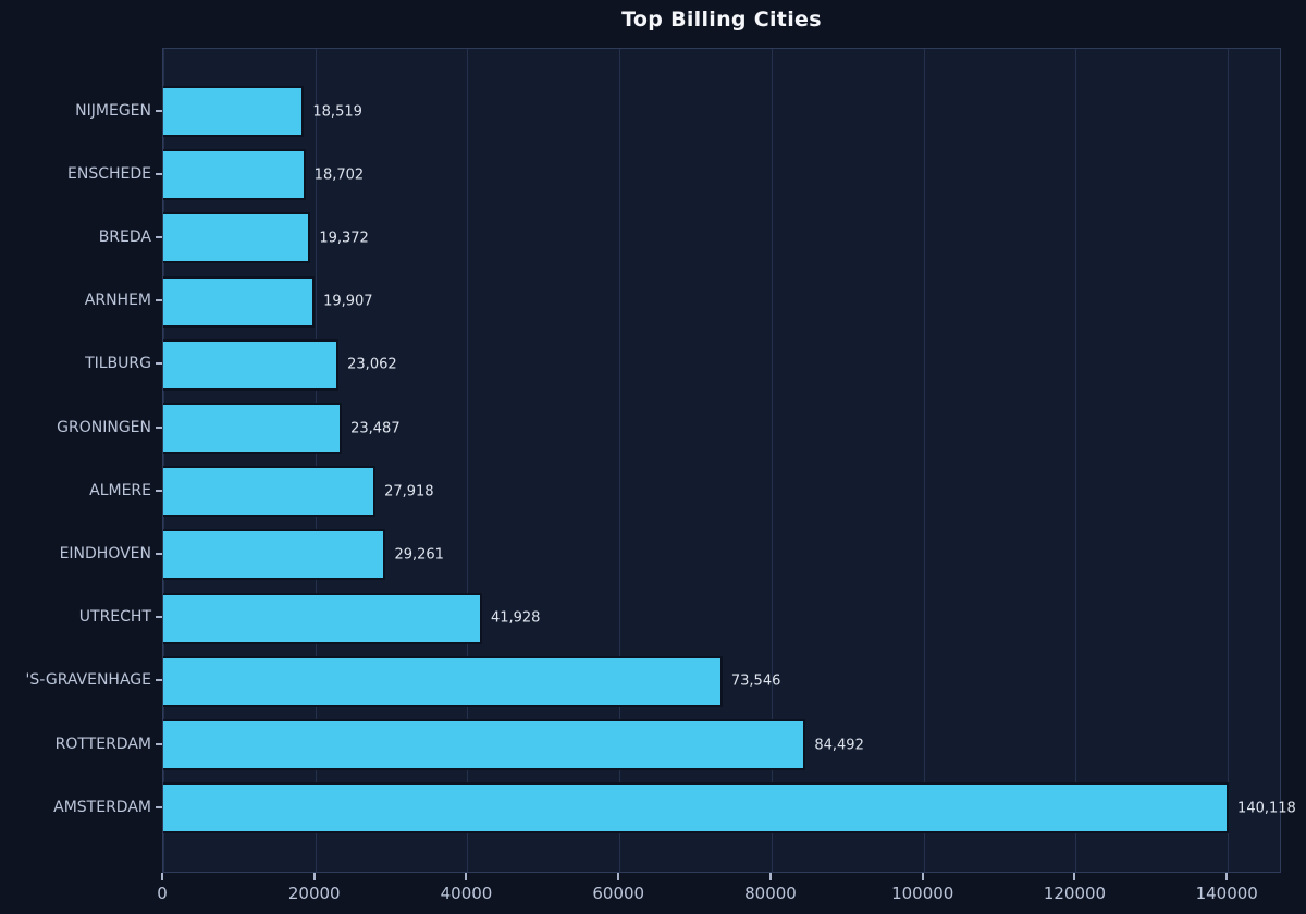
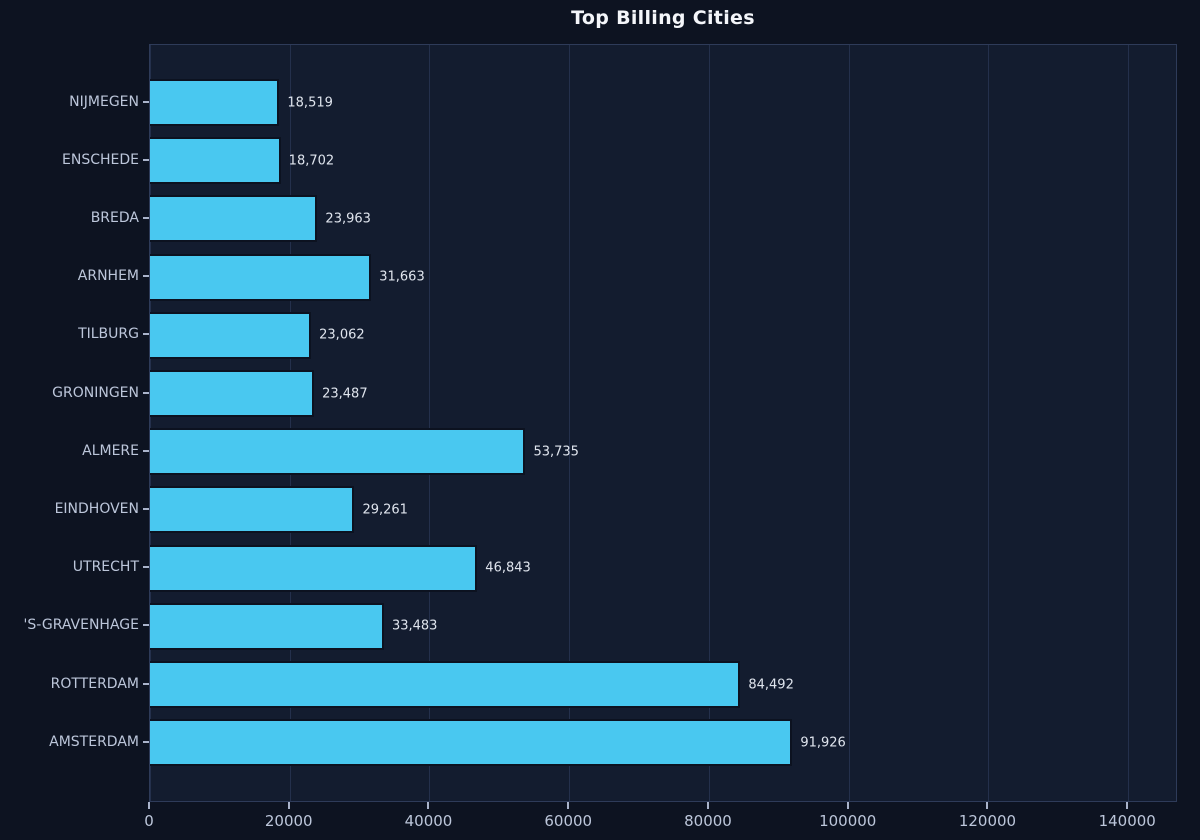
BREDA: 19,372 -> 23,963
ARNHEM: 19,907 -> 31,663
ALMERE: 27,918 -> 53,735
UTRECHT: 41,928 -> 46,843
'S-GRAVENHAGE: 73,546 -> 33,483
AMSTERDAM: 140,118 -> 91,926
